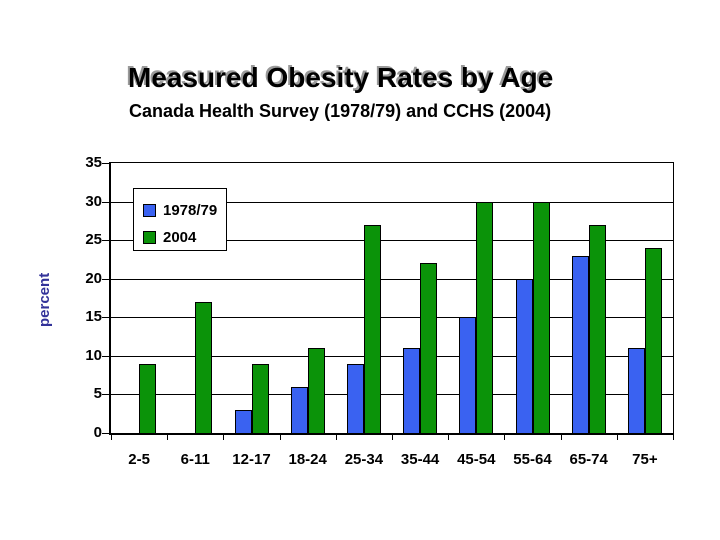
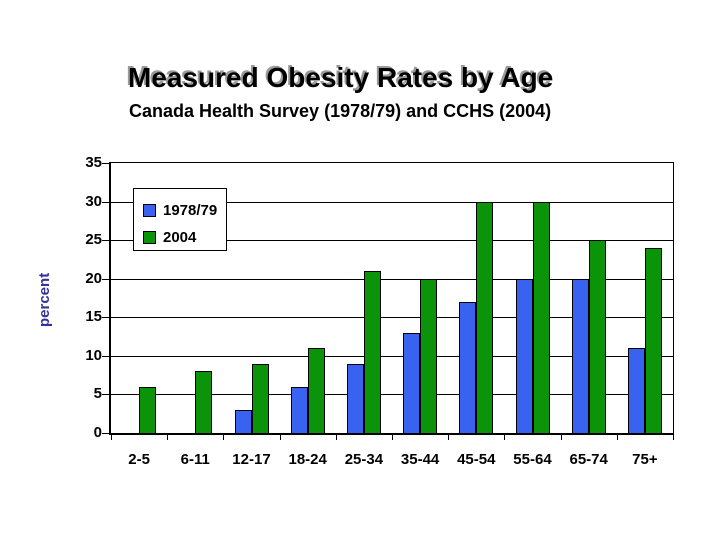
2004/2-5: 9 -> 6
2004/6-11: 17 -> 8
2004/25-34: 27 -> 21
1978/79/35-44: 11 -> 13
2004/35-44: 22 -> 20
1978/79/45-54: 15 -> 17
1978/79/65-74: 23 -> 20
2004/65-74: 27 -> 25
